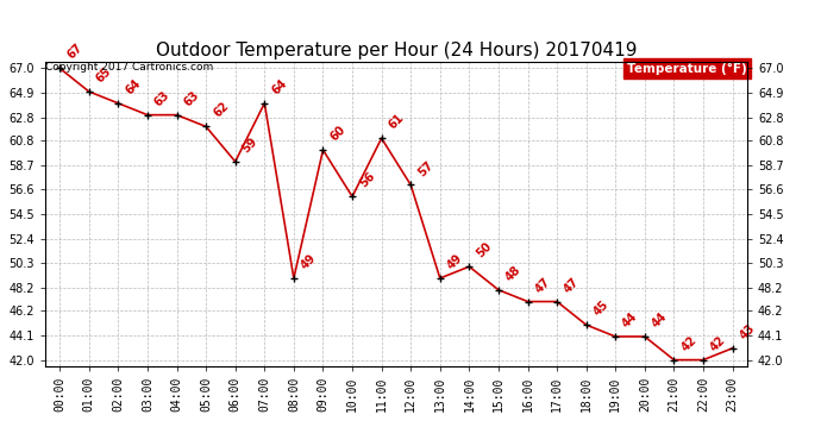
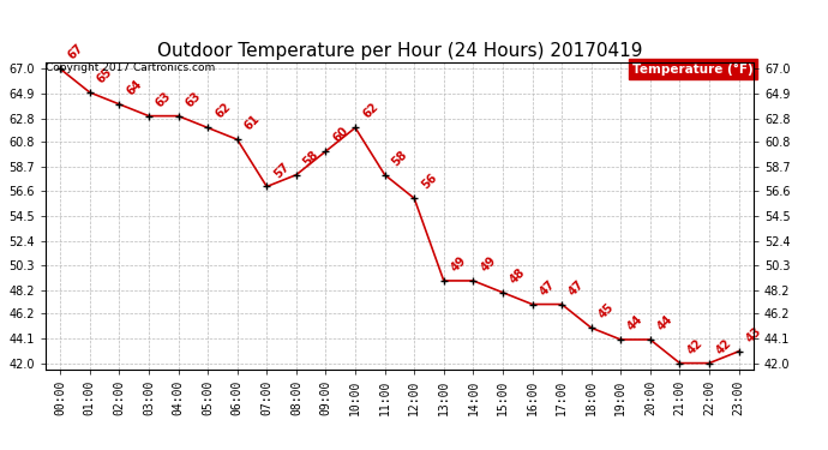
06:00: 59 -> 61
07:00: 64 -> 57
08:00: 49 -> 58
10:00: 56 -> 62
11:00: 61 -> 58
12:00: 57 -> 56
14:00: 50 -> 49
